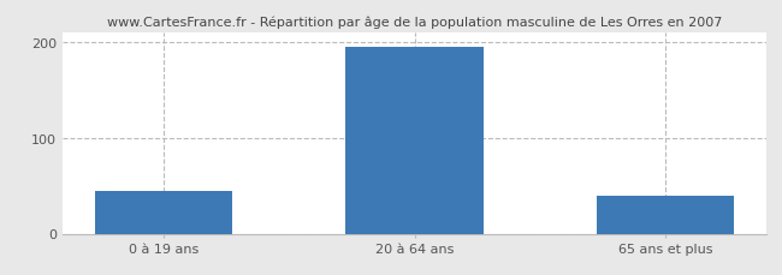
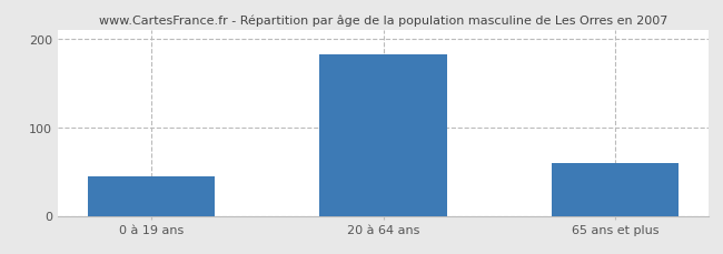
20 à 64 ans: 194 -> 182
65 ans et plus: 40 -> 60
